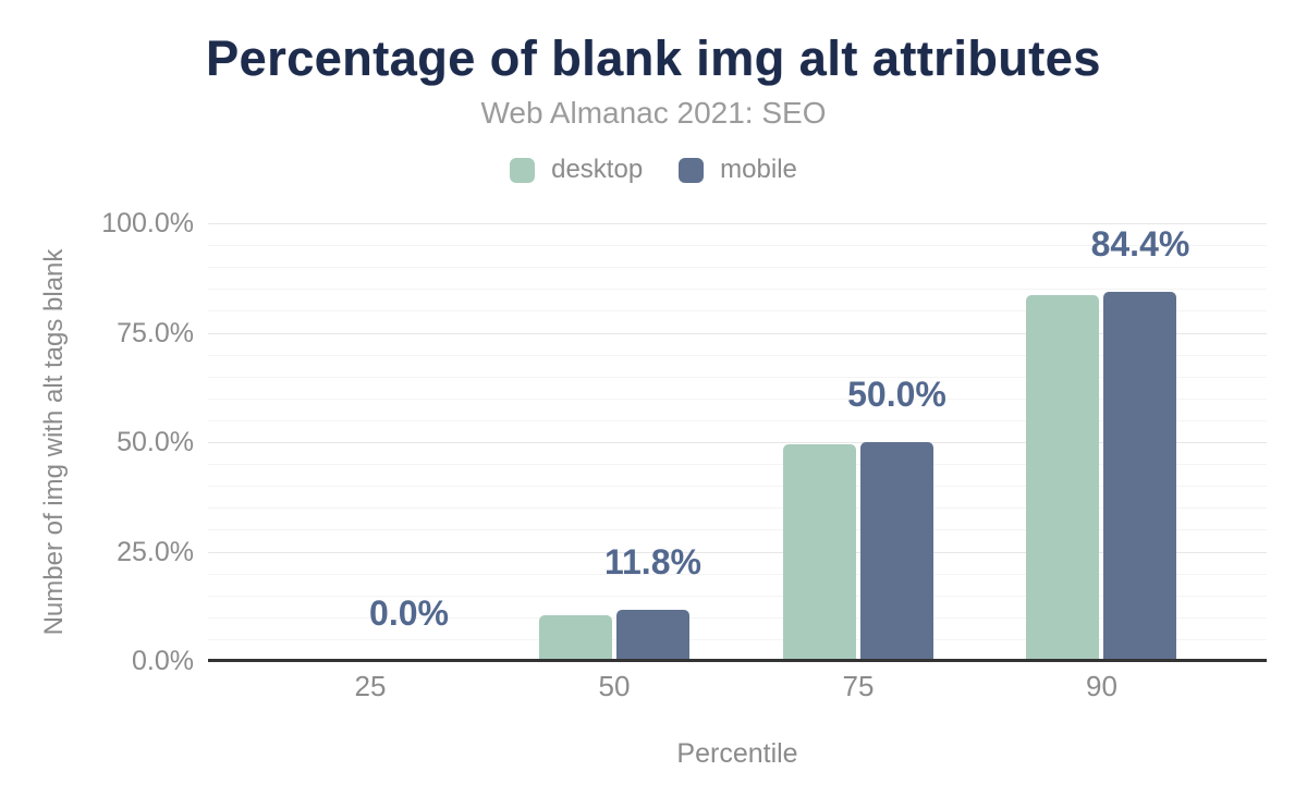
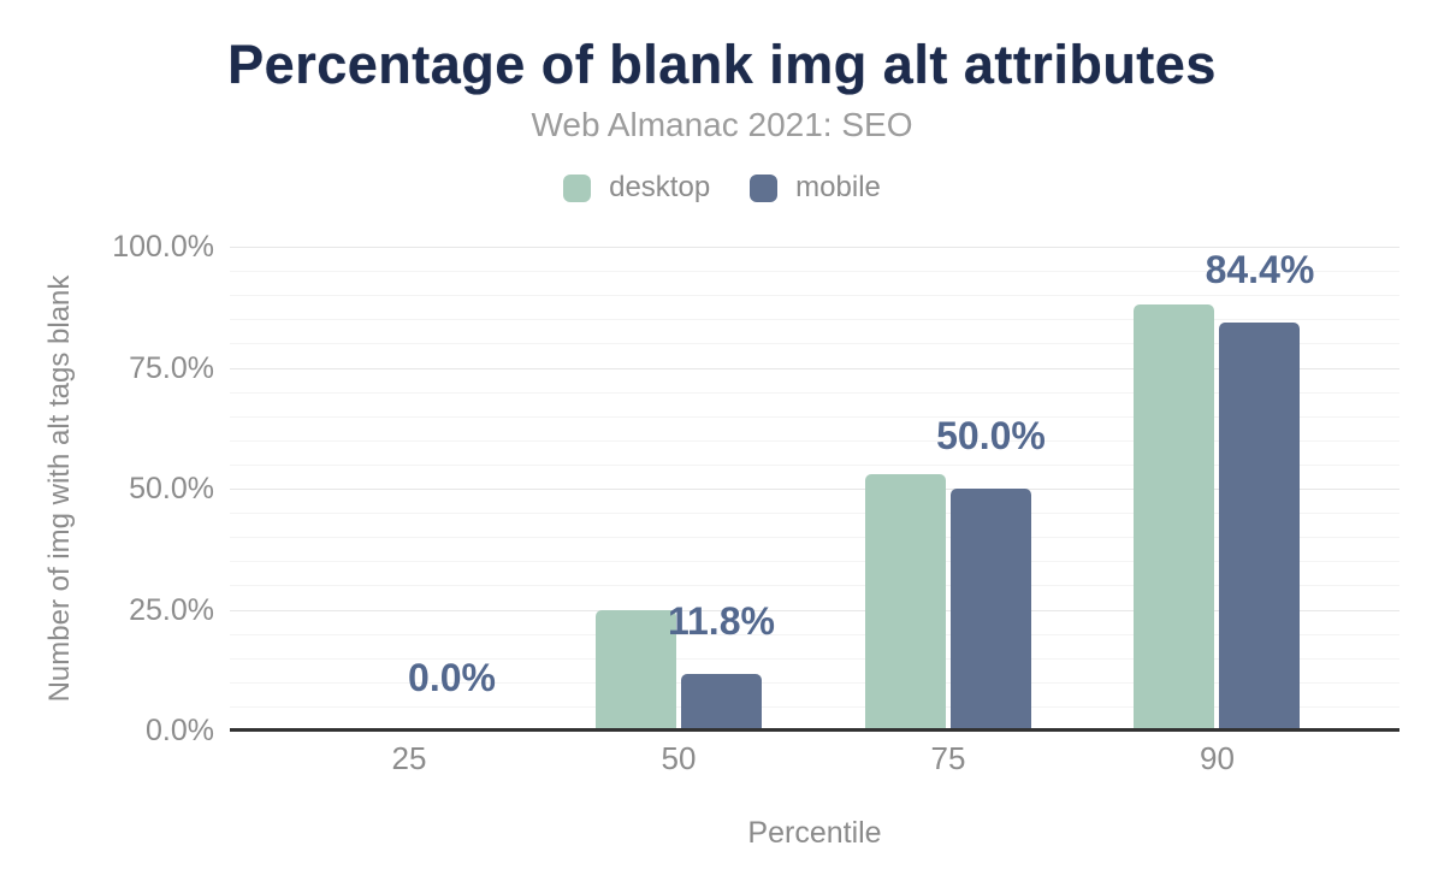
desktop/50: 10% -> 25%
desktop/75: 49% -> 53%
desktop/90: 84% -> 88%
